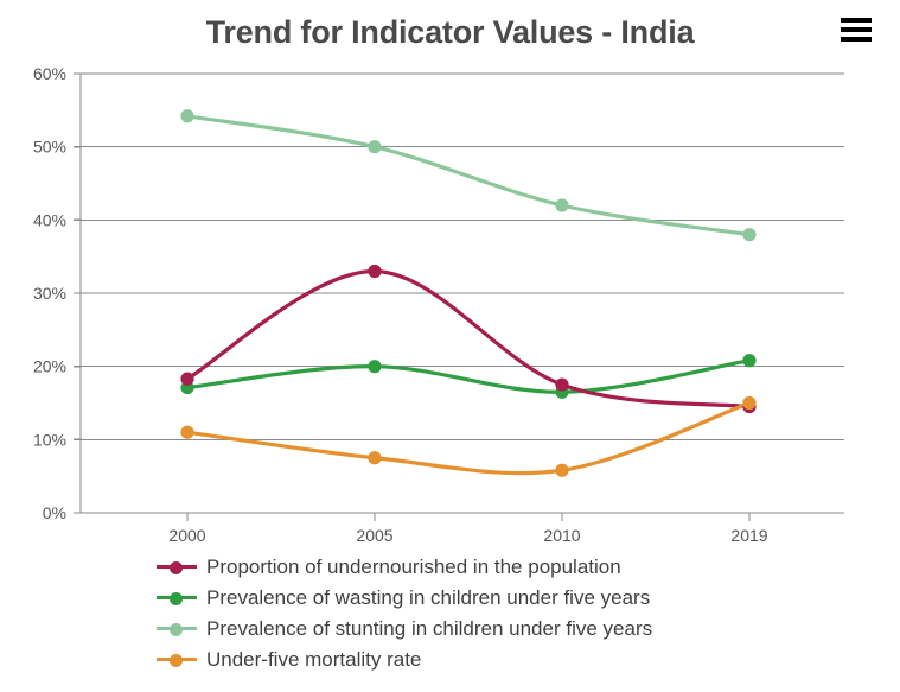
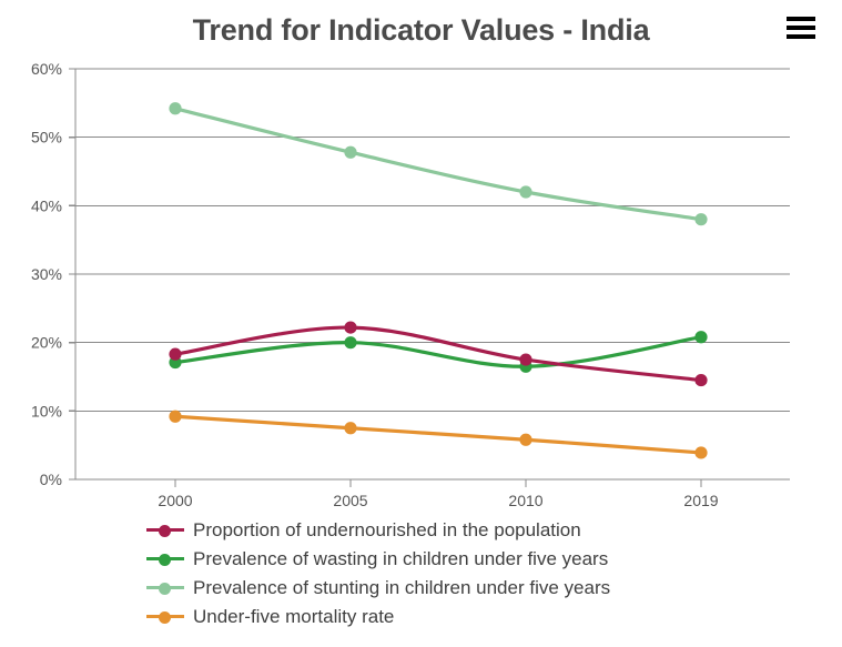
Under-five mortality rate/2000: 11% -> 9%
Proportion of undernourished in the population/2005: 33% -> 22%
Prevalence of stunting in children under five years/2005: 50% -> 48%
Under-five mortality rate/2019: 15% -> 4%
